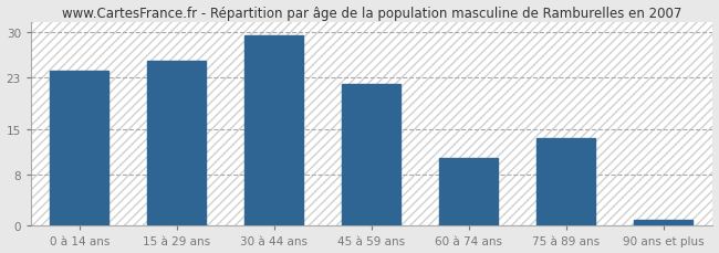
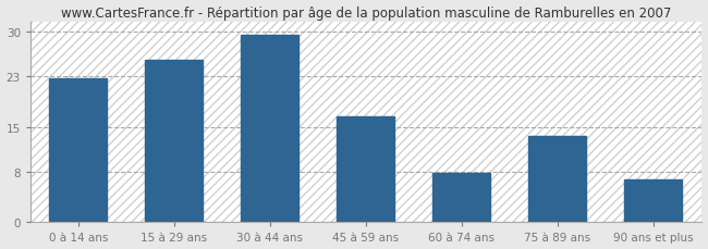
0 à 14 ans: 24.0 -> 22.6
45 à 59 ans: 22.0 -> 16.6
60 à 74 ans: 10.5 -> 7.8
90 ans et plus: 1.0 -> 6.8
